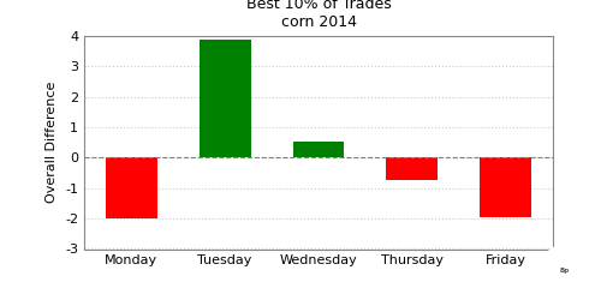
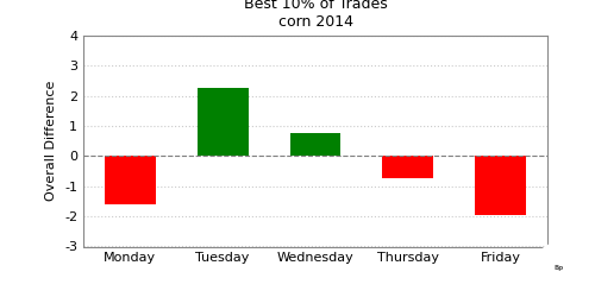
Monday: -2.00 -> -1.60
Tuesday: 3.88 -> 2.25
Wednesday: 0.53 -> 0.75
